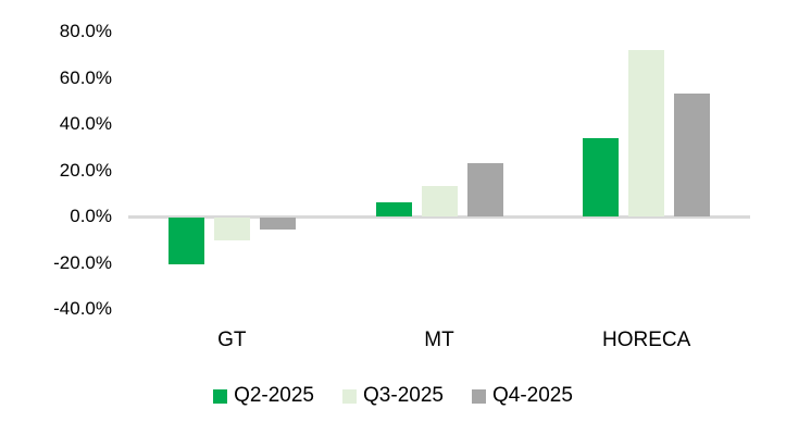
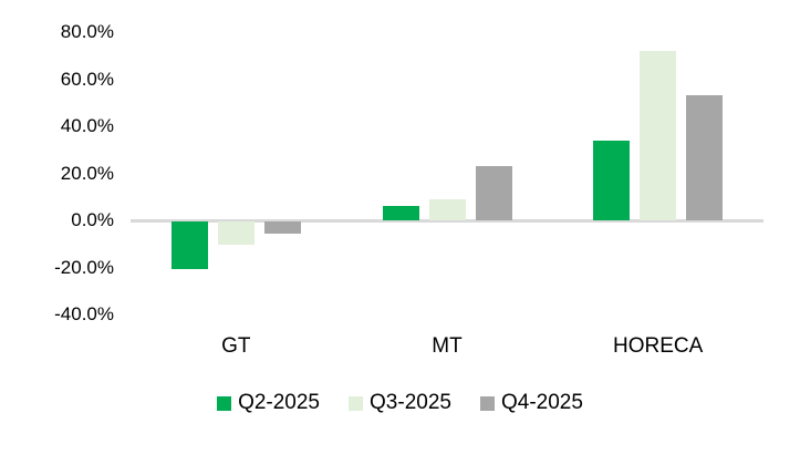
Q3-2025/MT: 13% -> 9%
